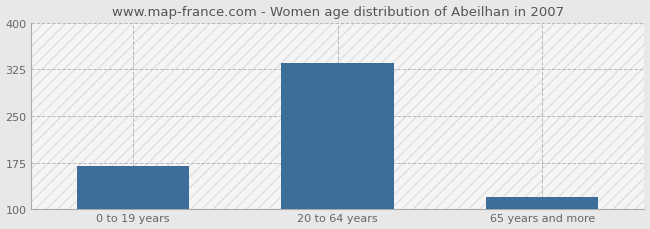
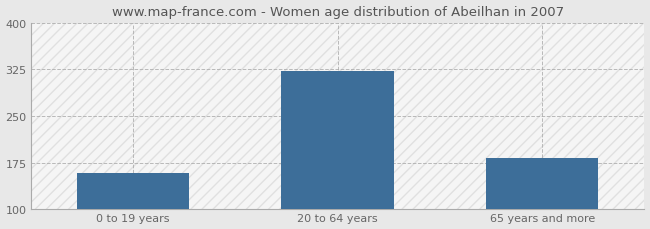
0 to 19 years: 170 -> 158
20 to 64 years: 336 -> 322
65 years and more: 120 -> 182
